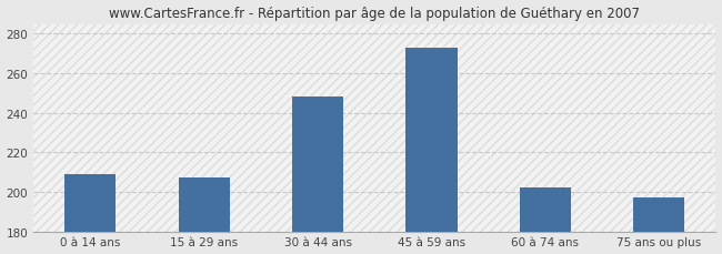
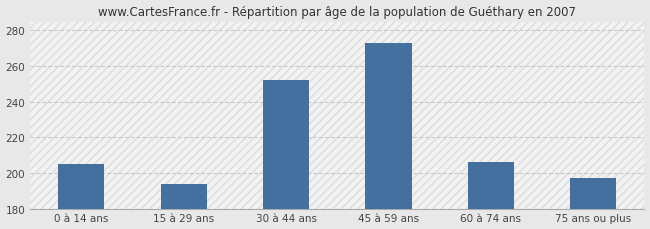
0 à 14 ans: 209 -> 205
15 à 29 ans: 207 -> 194
30 à 44 ans: 248 -> 252
60 à 74 ans: 202 -> 206
